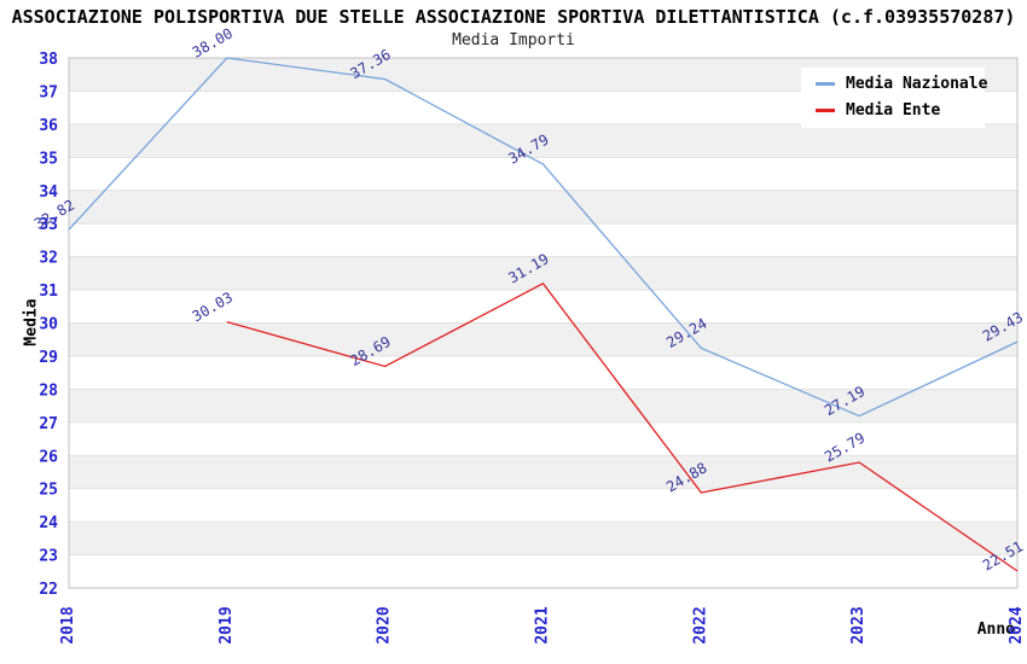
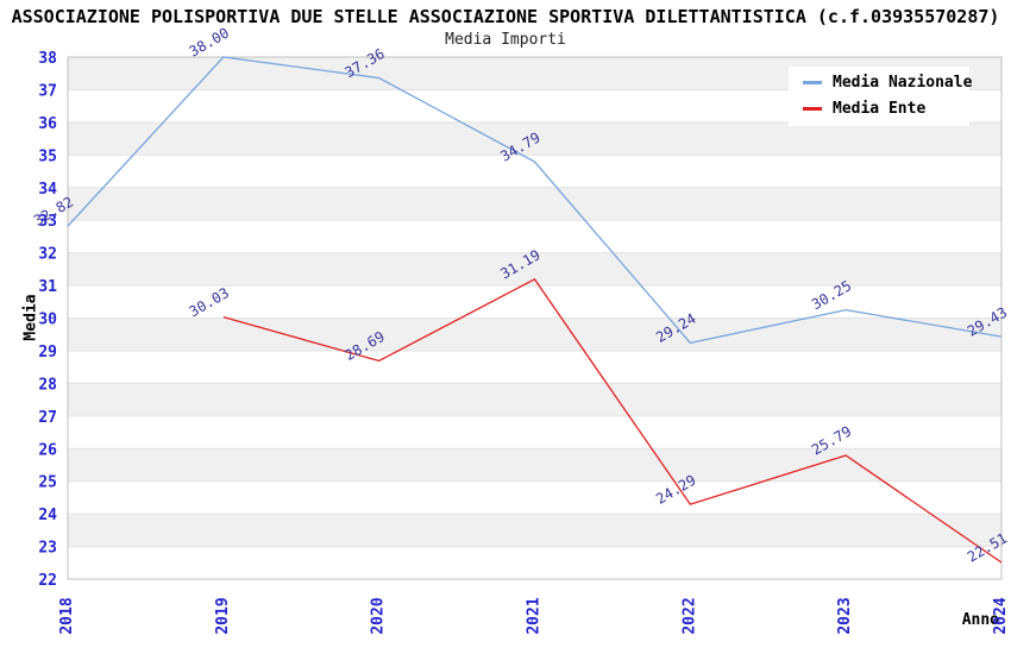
Media Ente/2022: 24.88 -> 24.29
Media Nazionale/2023: 27.19 -> 30.25
